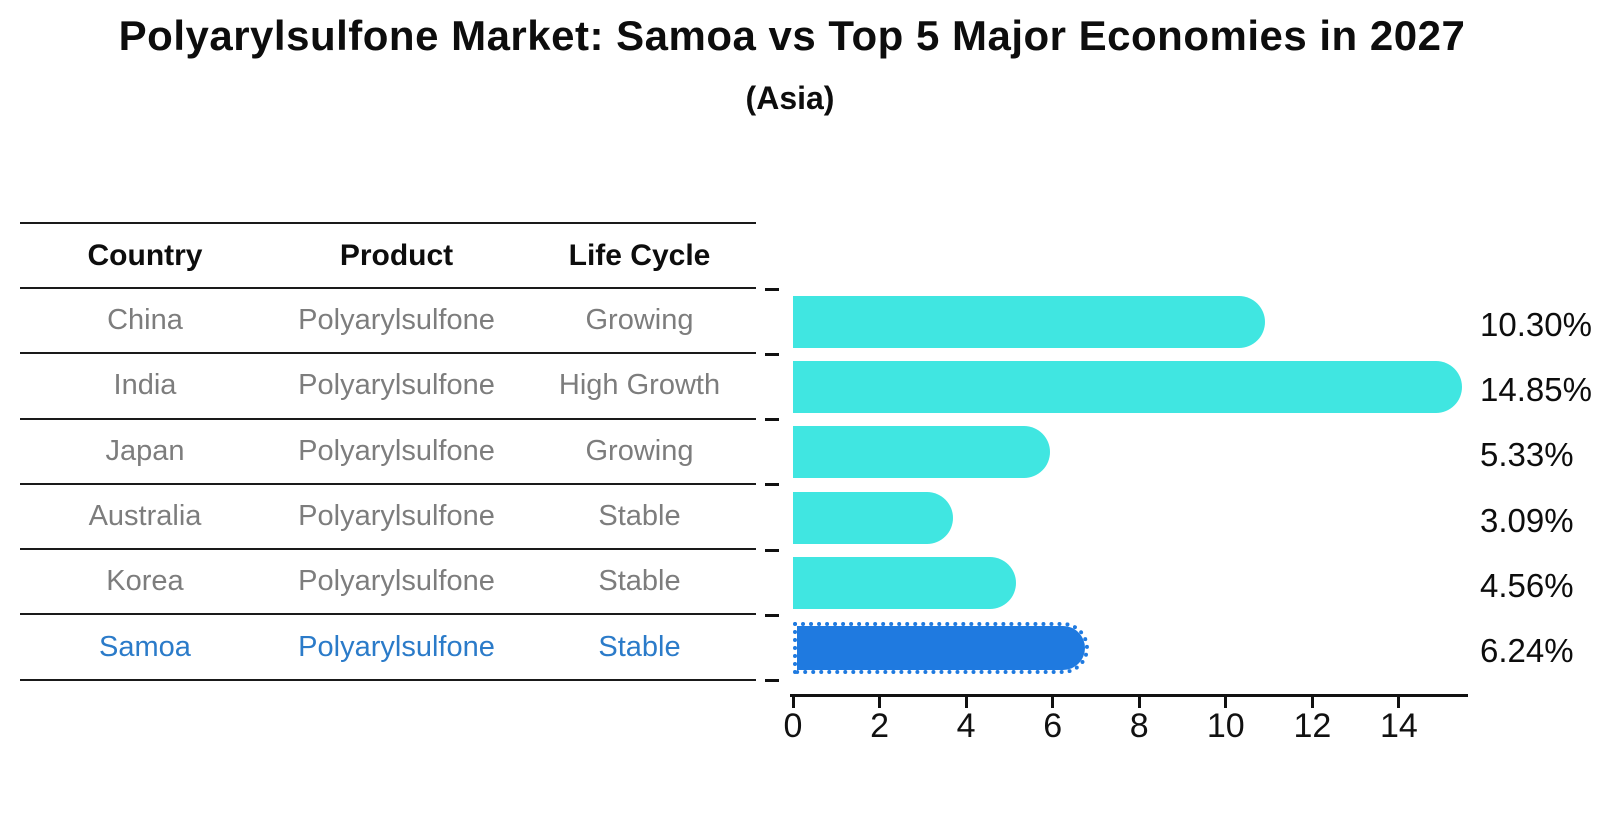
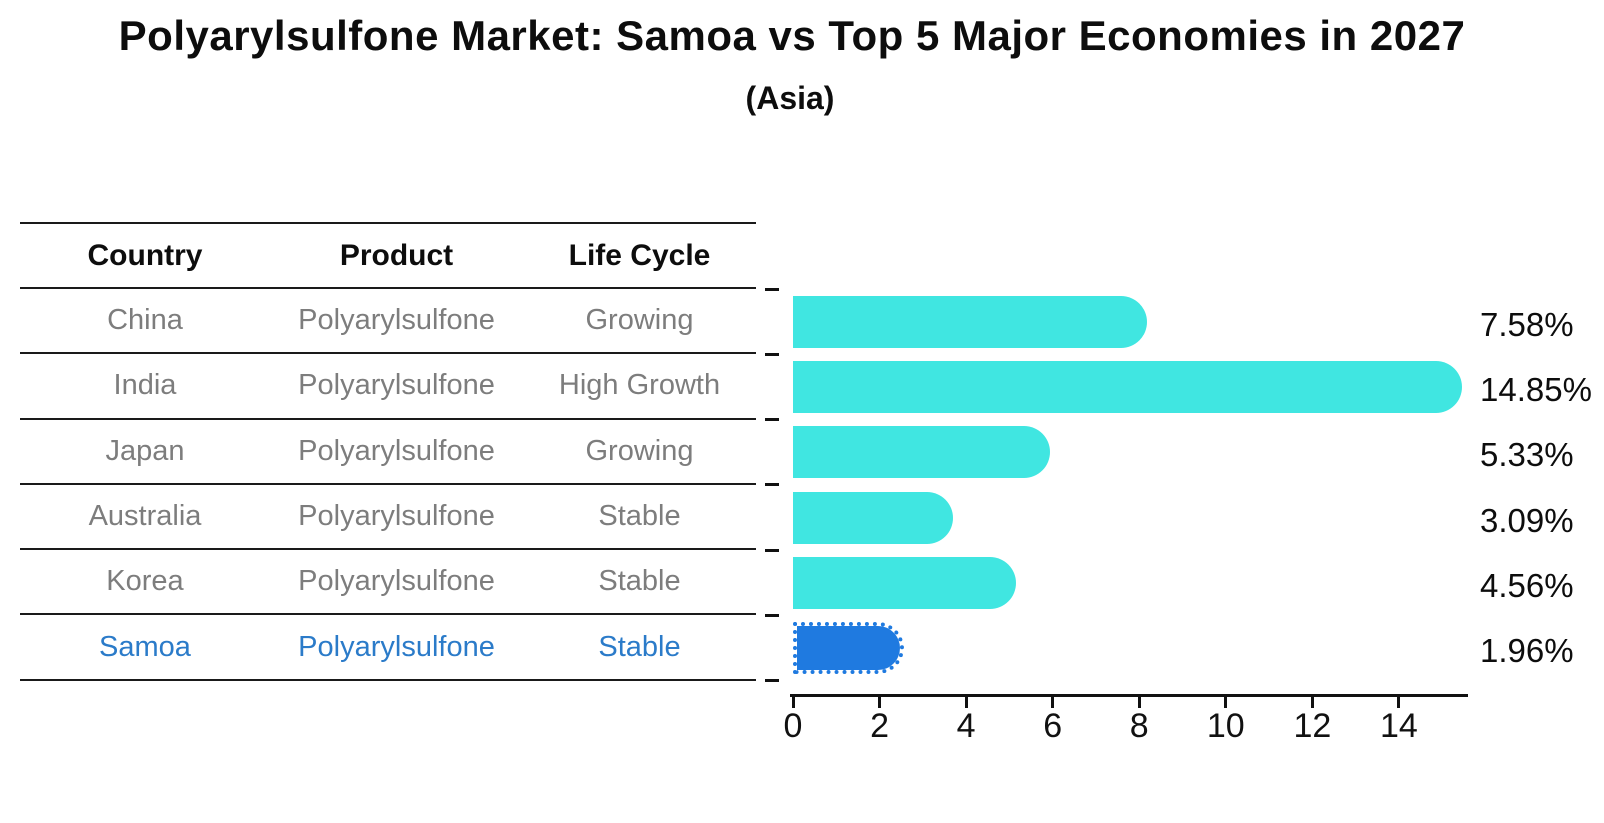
China: 10.30% -> 7.58%
Samoa: 6.24% -> 1.96%
